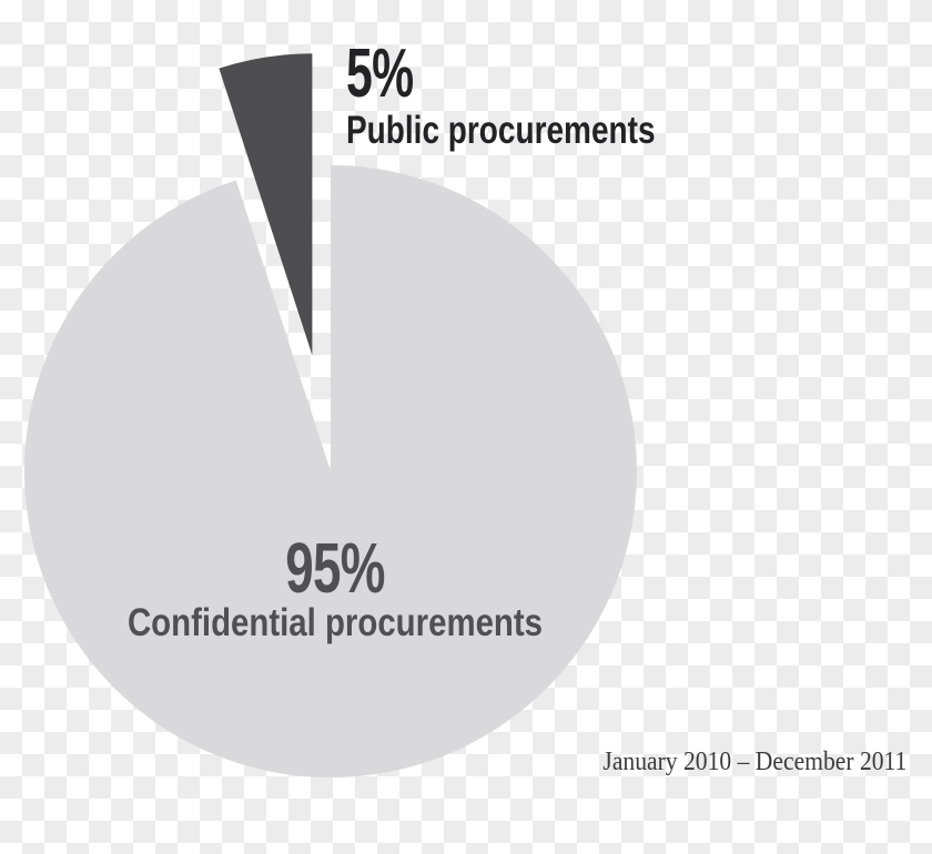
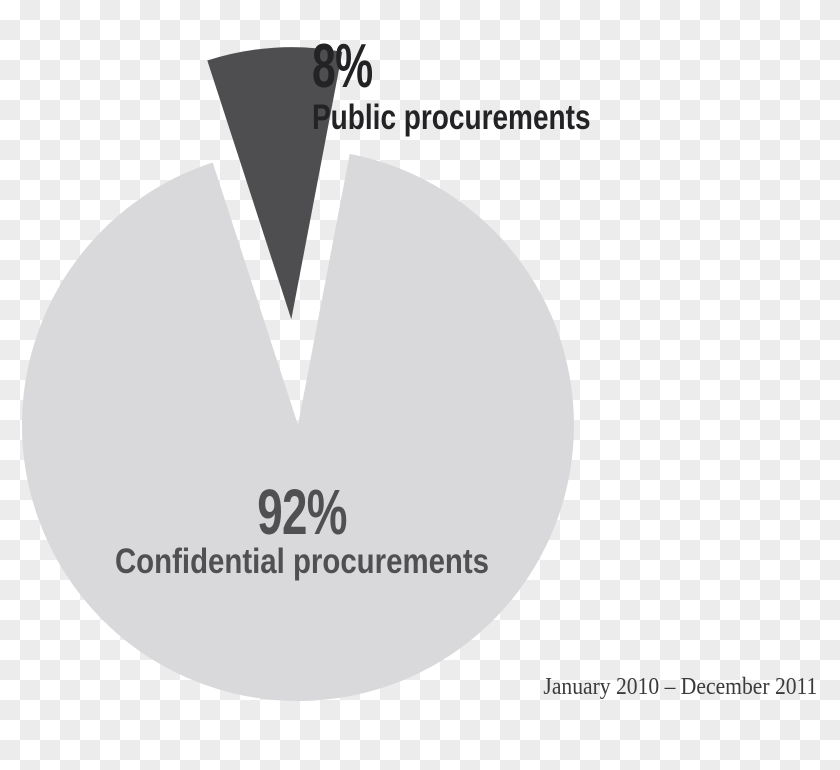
Public procurements: 5% -> 8%
Confidential procurements: 95% -> 92%
